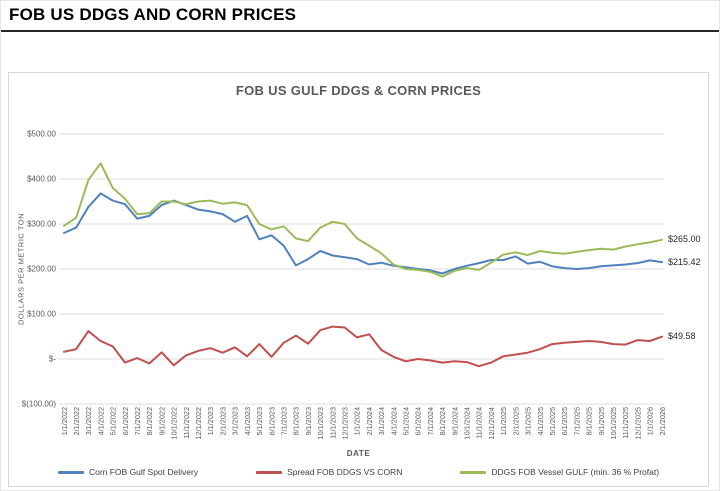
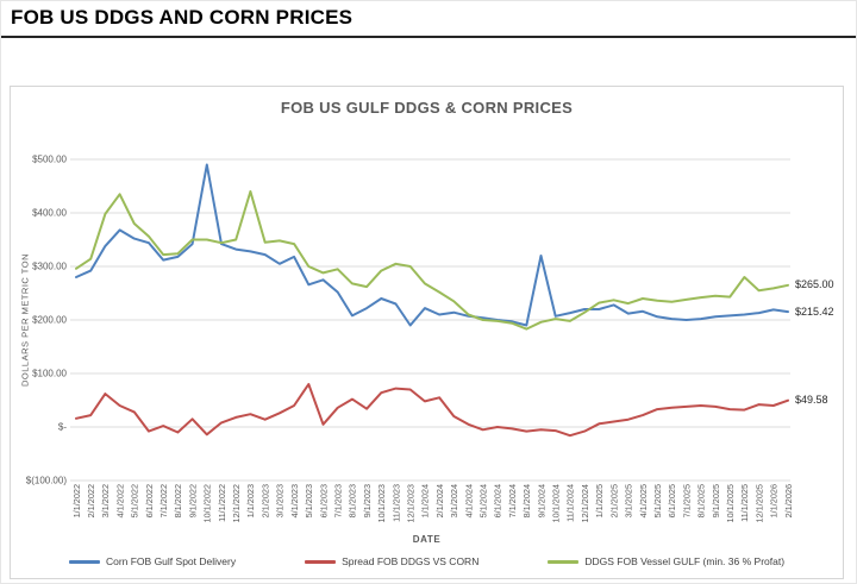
Corn FOB Gulf Spot Delivery/10/1/2022: $350 -> $490
DDGS FOB Vessel GULF (min. 36 % Profat)/1/1/2023: $350 -> $440
Spread FOB DDGS VS CORN/4/1/2023: $10 -> $40
Spread FOB DDGS VS CORN/5/1/2023: $30 -> $80
Corn FOB Gulf Spot Delivery/12/1/2023: $230 -> $190
Corn FOB Gulf Spot Delivery/9/1/2024: $200 -> $320
DDGS FOB Vessel GULF (min. 36 % Profat)/11/1/2025: $250 -> $280
